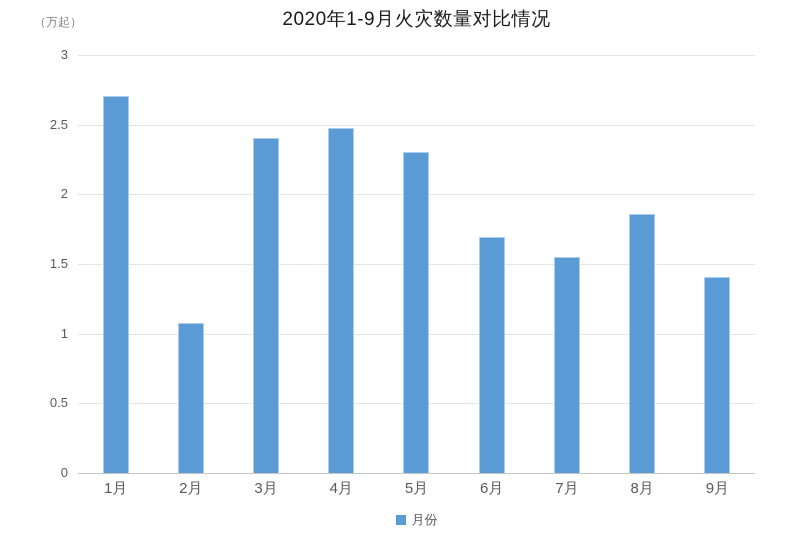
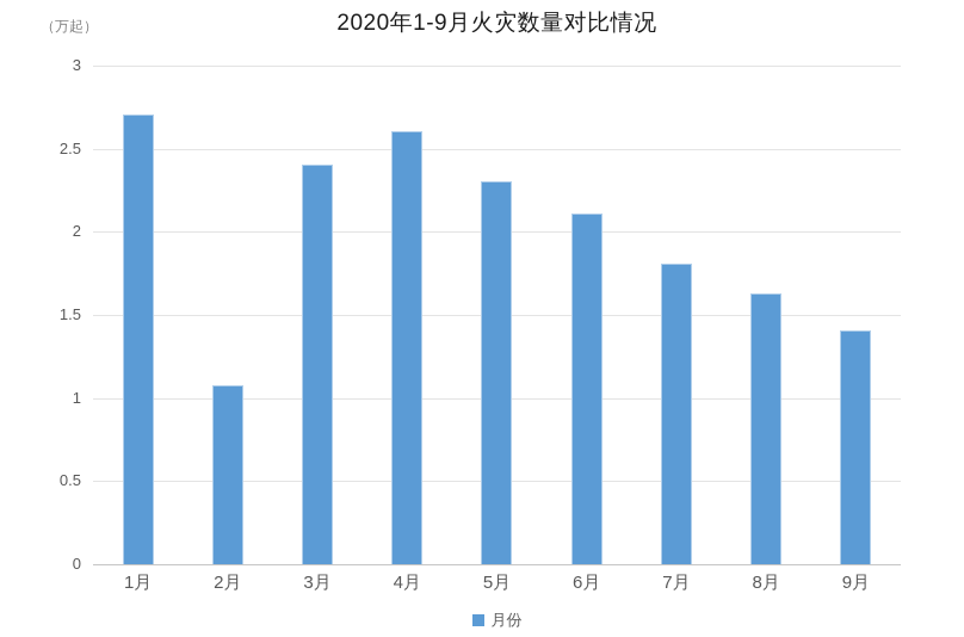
4月: 2.47 -> 2.60
6月: 1.69 -> 2.10
7月: 1.54 -> 1.80
8月: 1.85 -> 1.62
